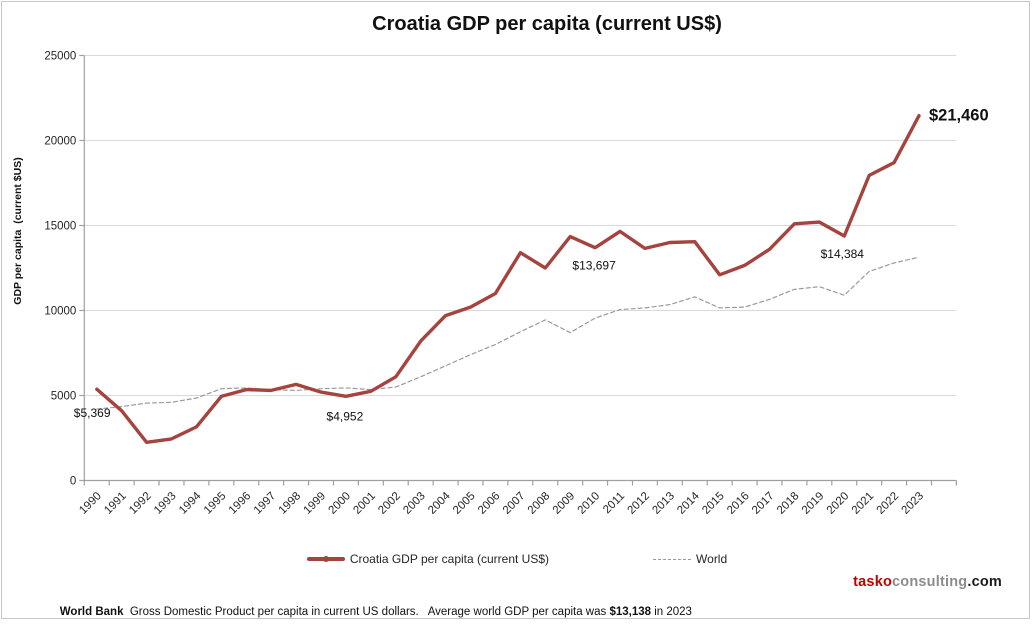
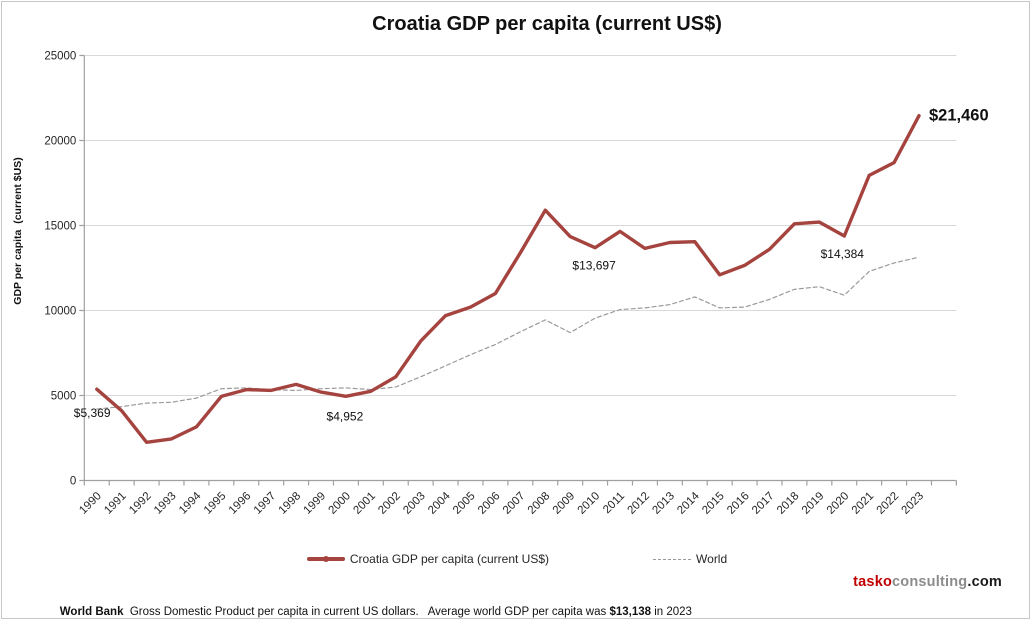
Croatia GDP per capita (current US$)/2008: 12500 -> 15900
